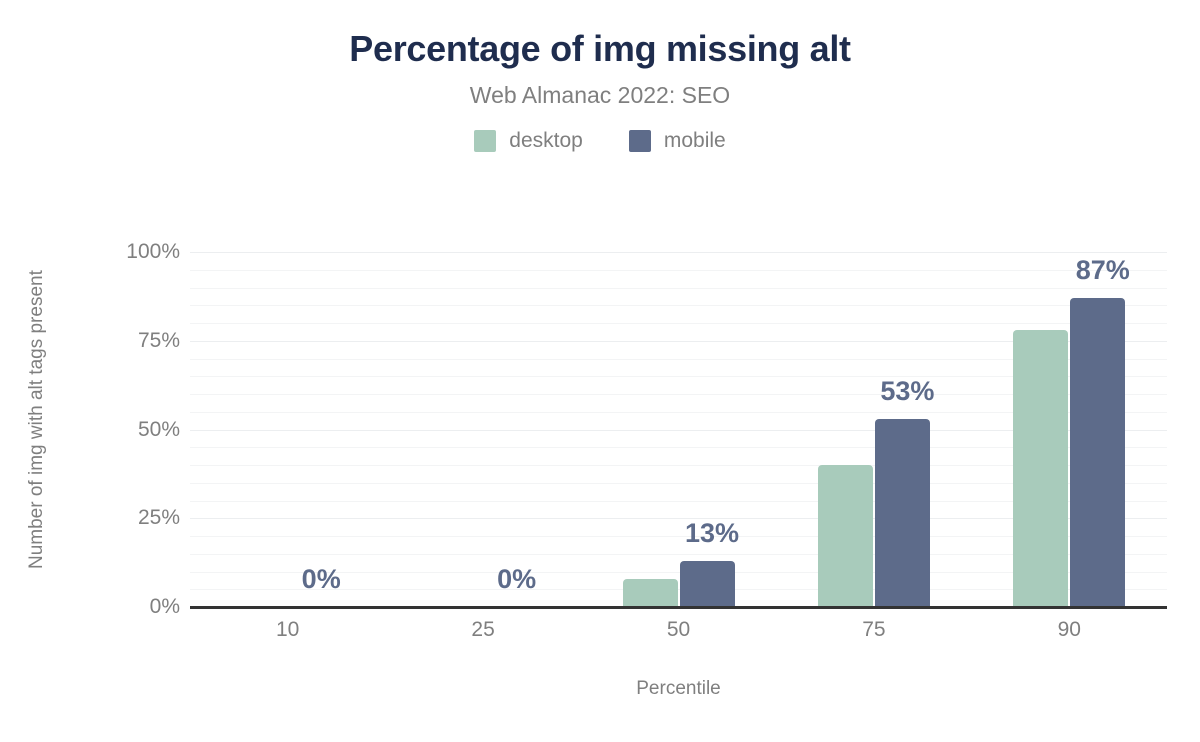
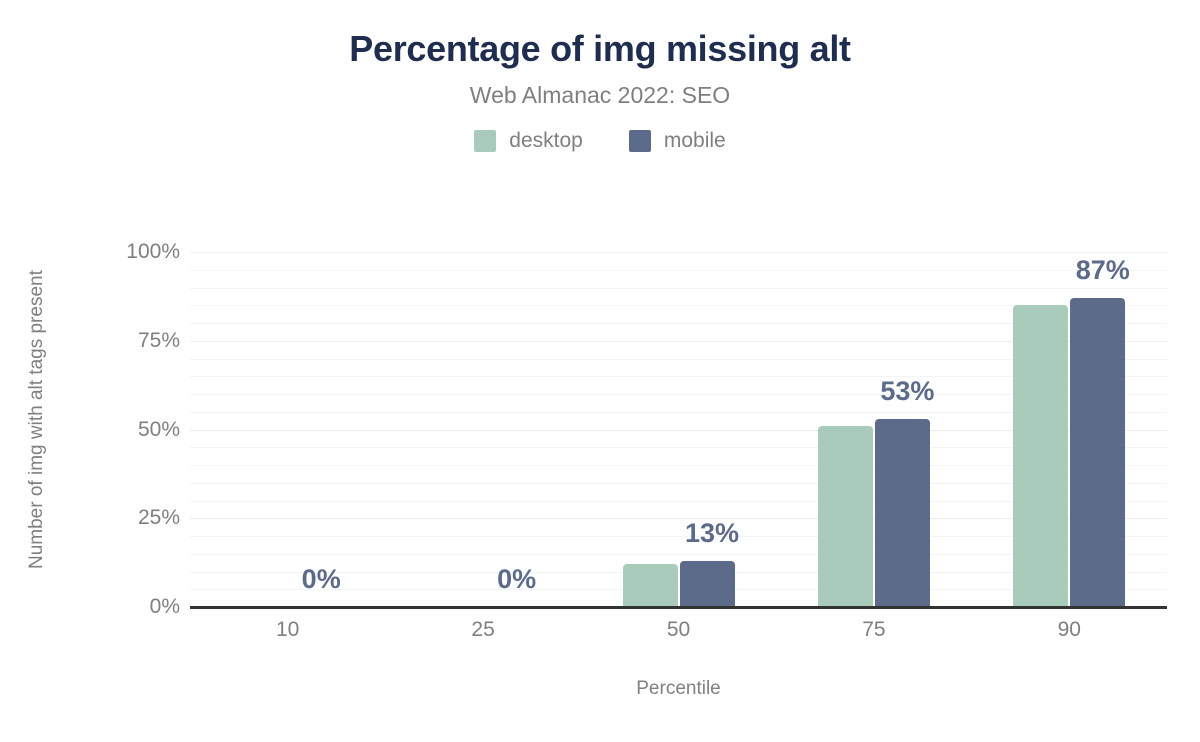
desktop/50: 8% -> 12%
desktop/75: 40% -> 51%
desktop/90: 78% -> 85%
